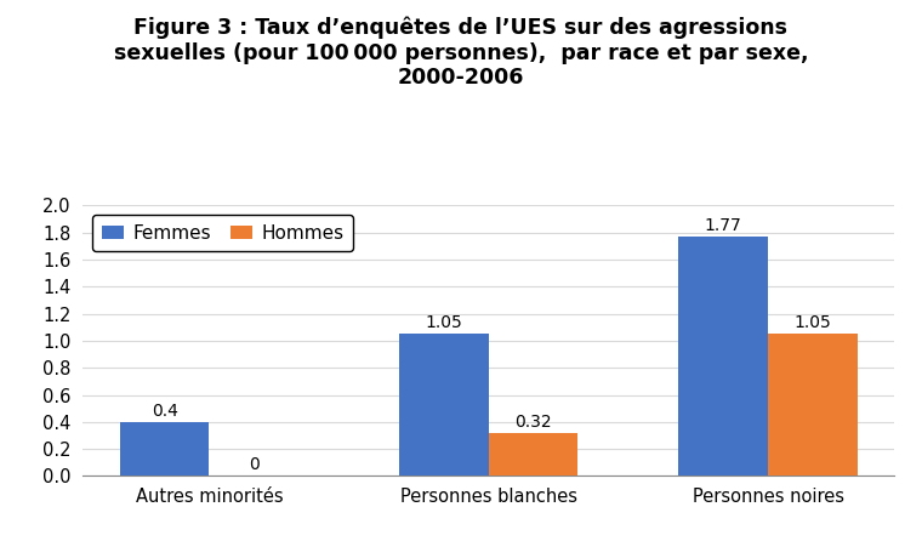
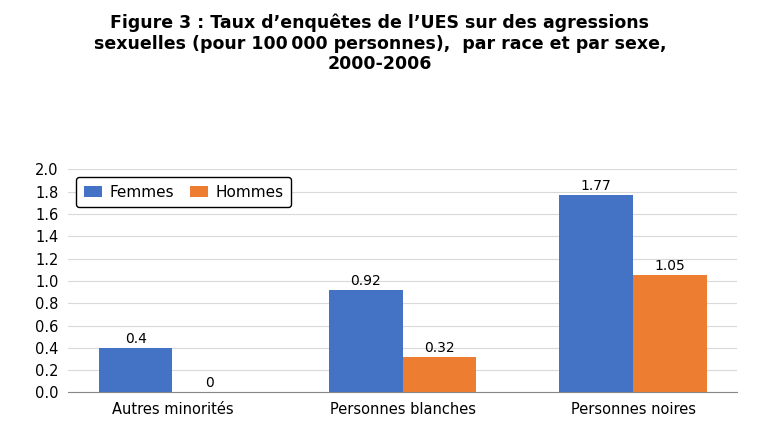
Femmes/Personnes blanches: 1.05 -> 0.92
